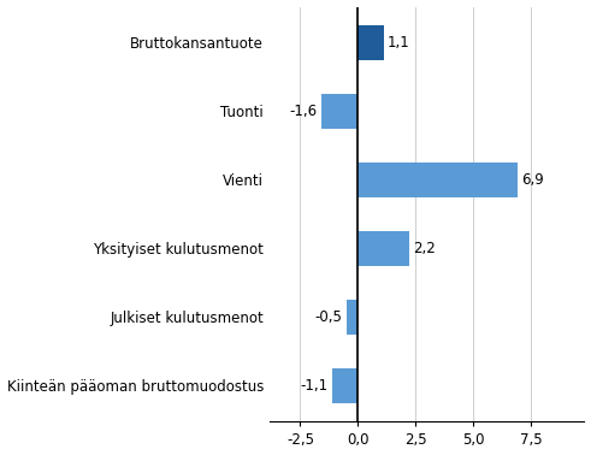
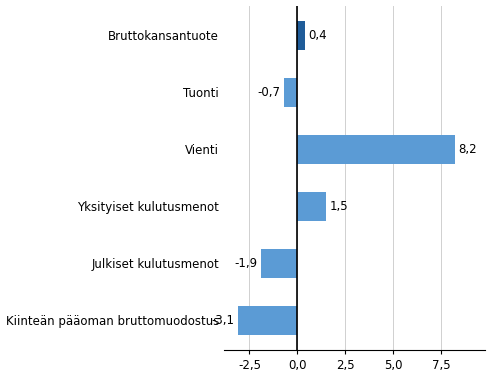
Bruttokansantuote: 1,1 -> 0,4
Tuonti: -1,6 -> -0,7
Vienti: 6,9 -> 8,2
Yksityiset kulutusmenot: 2,2 -> 1,5
Julkiset kulutusmenot: -0,5 -> -1,9
Kiinteän pääoman bruttomuodostus: -1,1 -> -3,1
